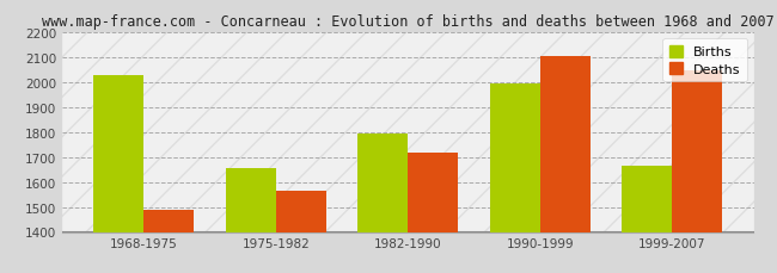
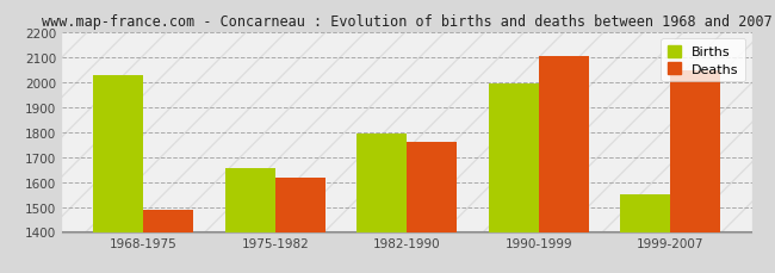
Deaths/1975-1982: 1565 -> 1615
Deaths/1982-1990: 1715 -> 1760
Births/1999-2007: 1665 -> 1550
